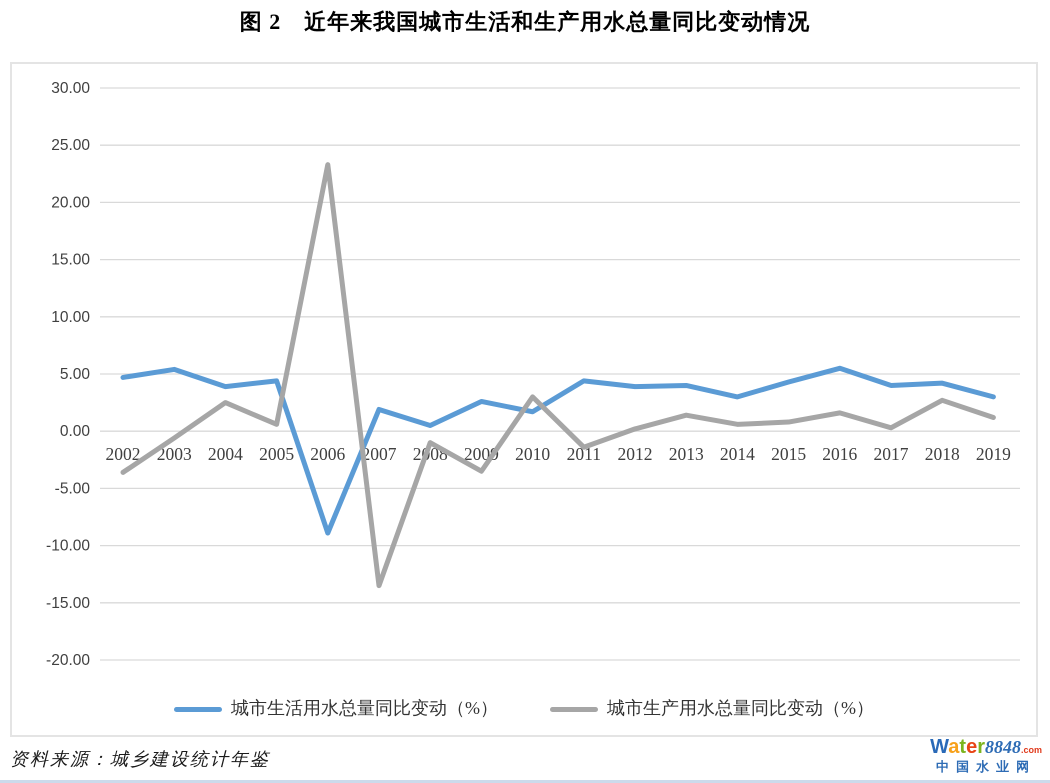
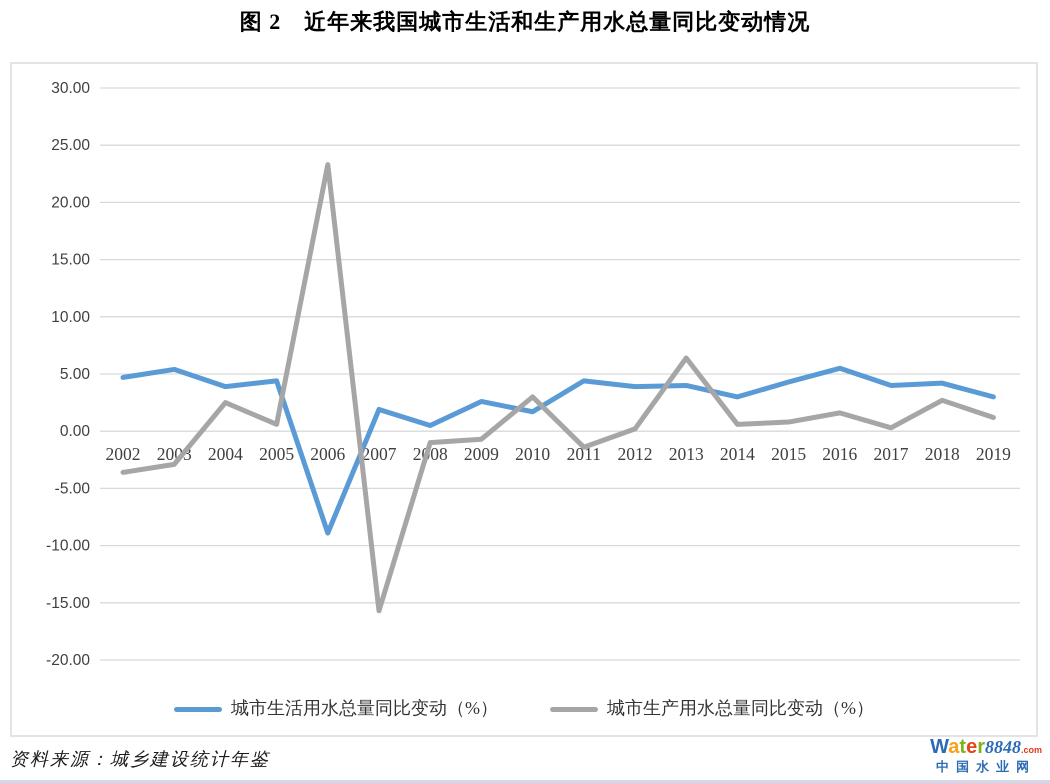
城市生产用水总量同比变动（%）/2003: -0.6 -> -2.9
城市生产用水总量同比变动（%）/2007: -13.5 -> -15.7
城市生产用水总量同比变动（%）/2009: -3.5 -> -0.7
城市生产用水总量同比变动（%）/2013: 1.4 -> 6.4
